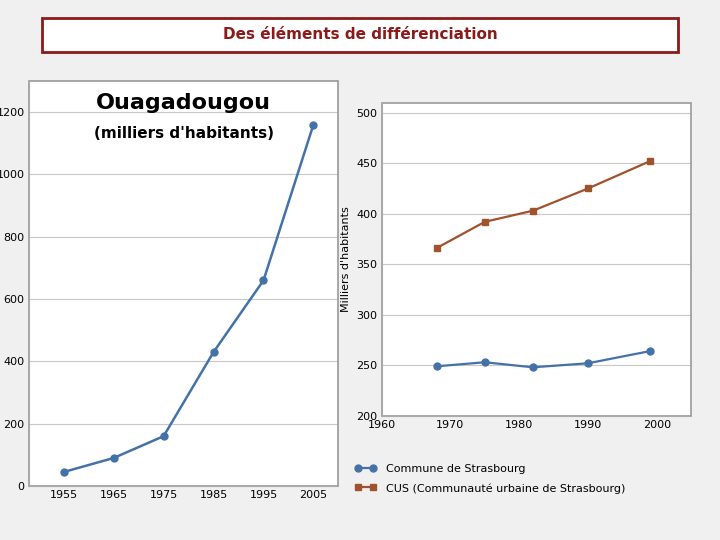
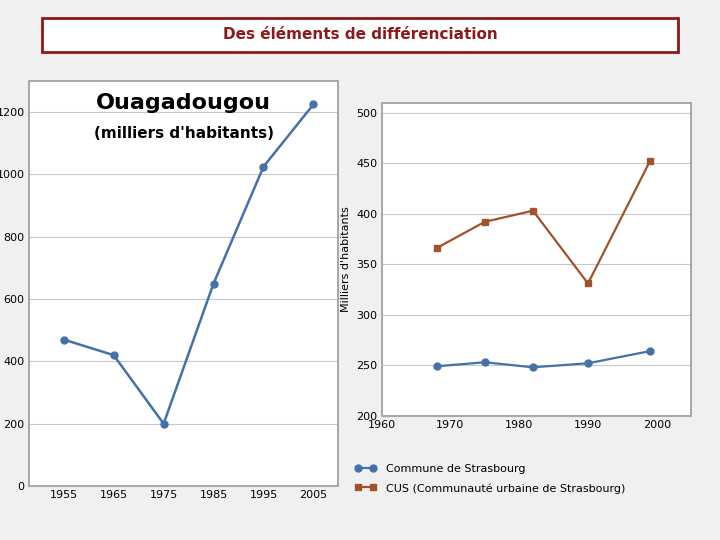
1955: 45 -> 470
1965: 90 -> 420
1975: 160 -> 200
1985: 430 -> 650
1995: 660 -> 1025
2005: 1160 -> 1225
CUS (Communauté urbaine de Strasbourg)/1990: 425 -> 331
